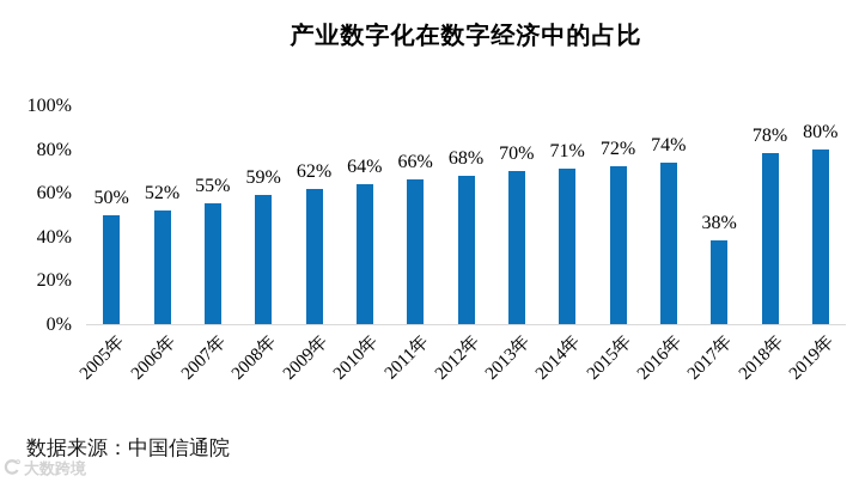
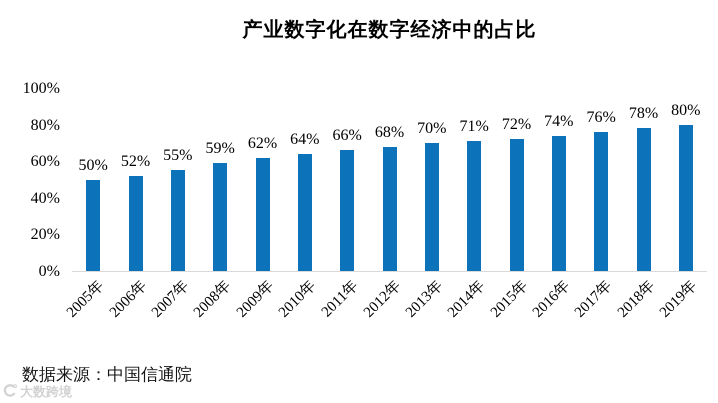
2017年: 38% -> 76%
